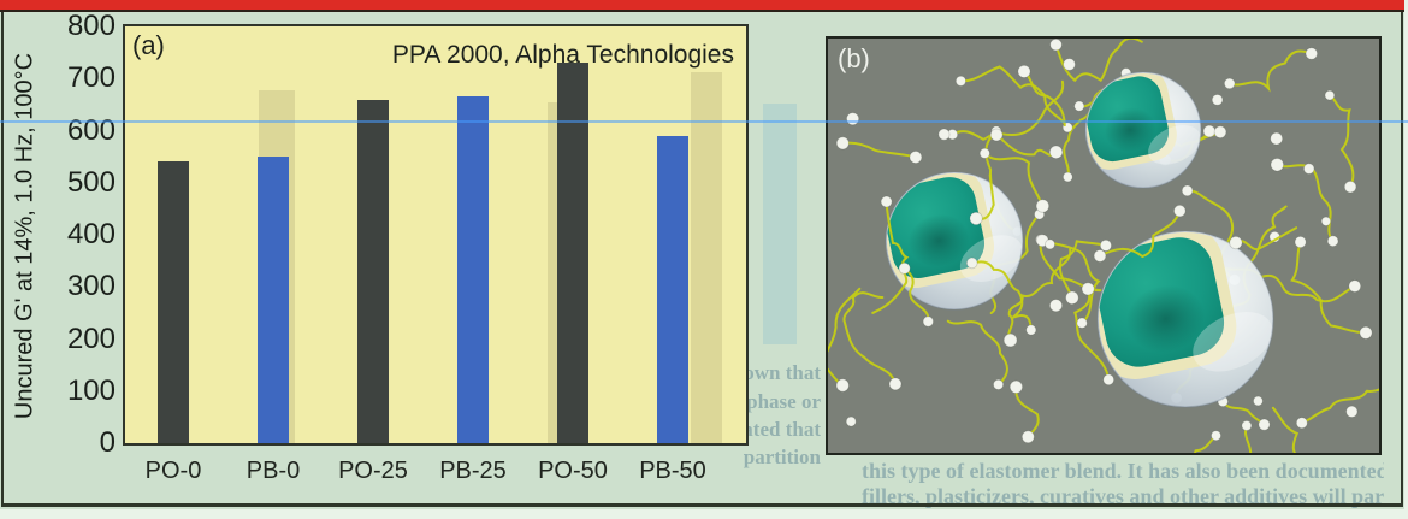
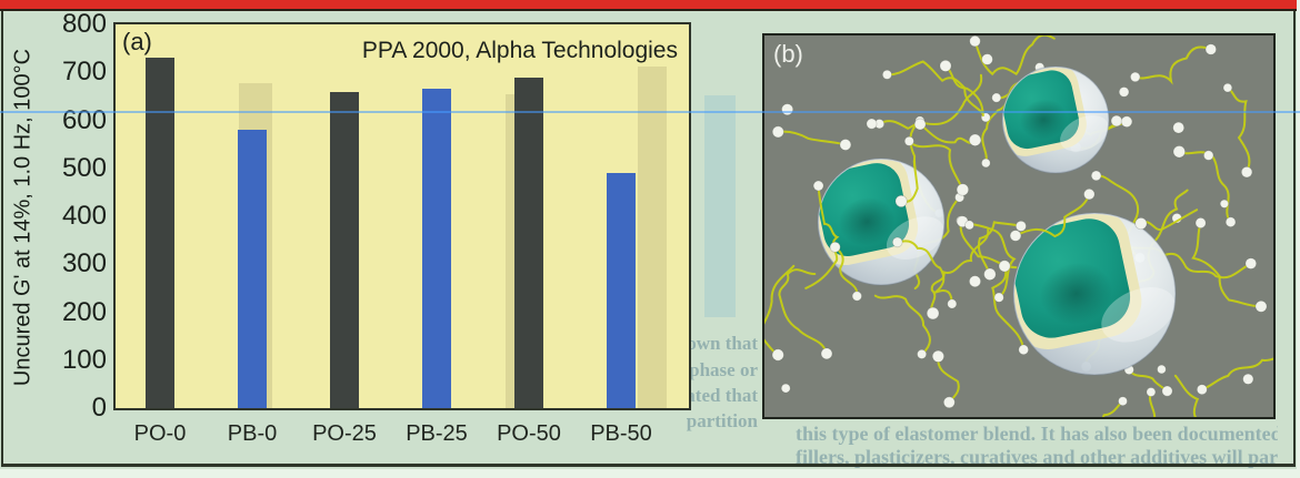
PO-0: 540 -> 730
PB-0: 550 -> 580
PO-50: 730 -> 690
PB-50: 590 -> 490
